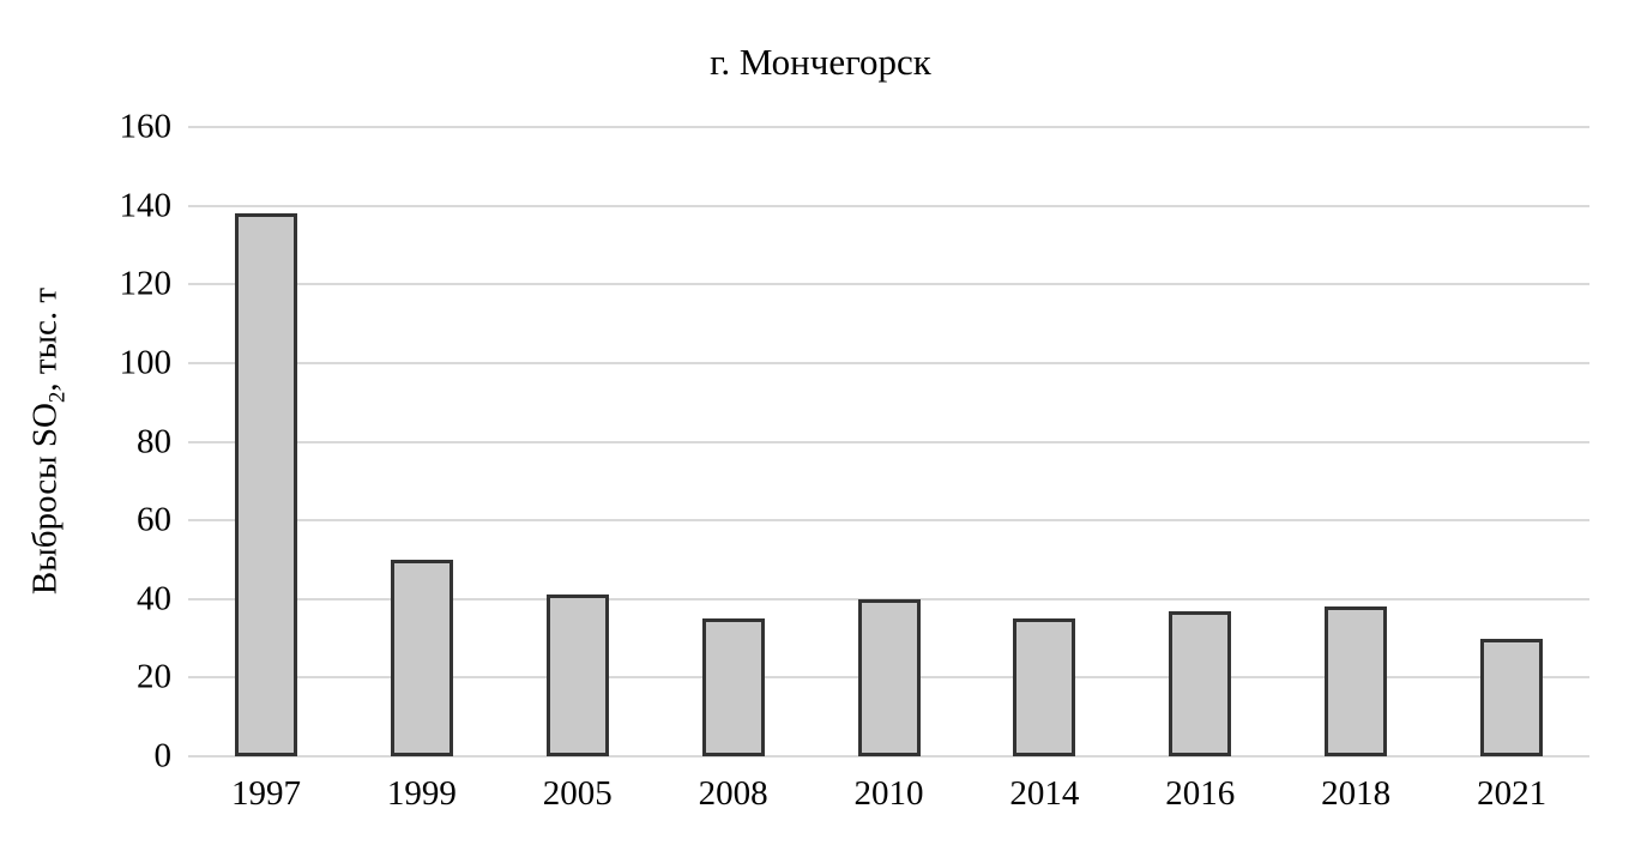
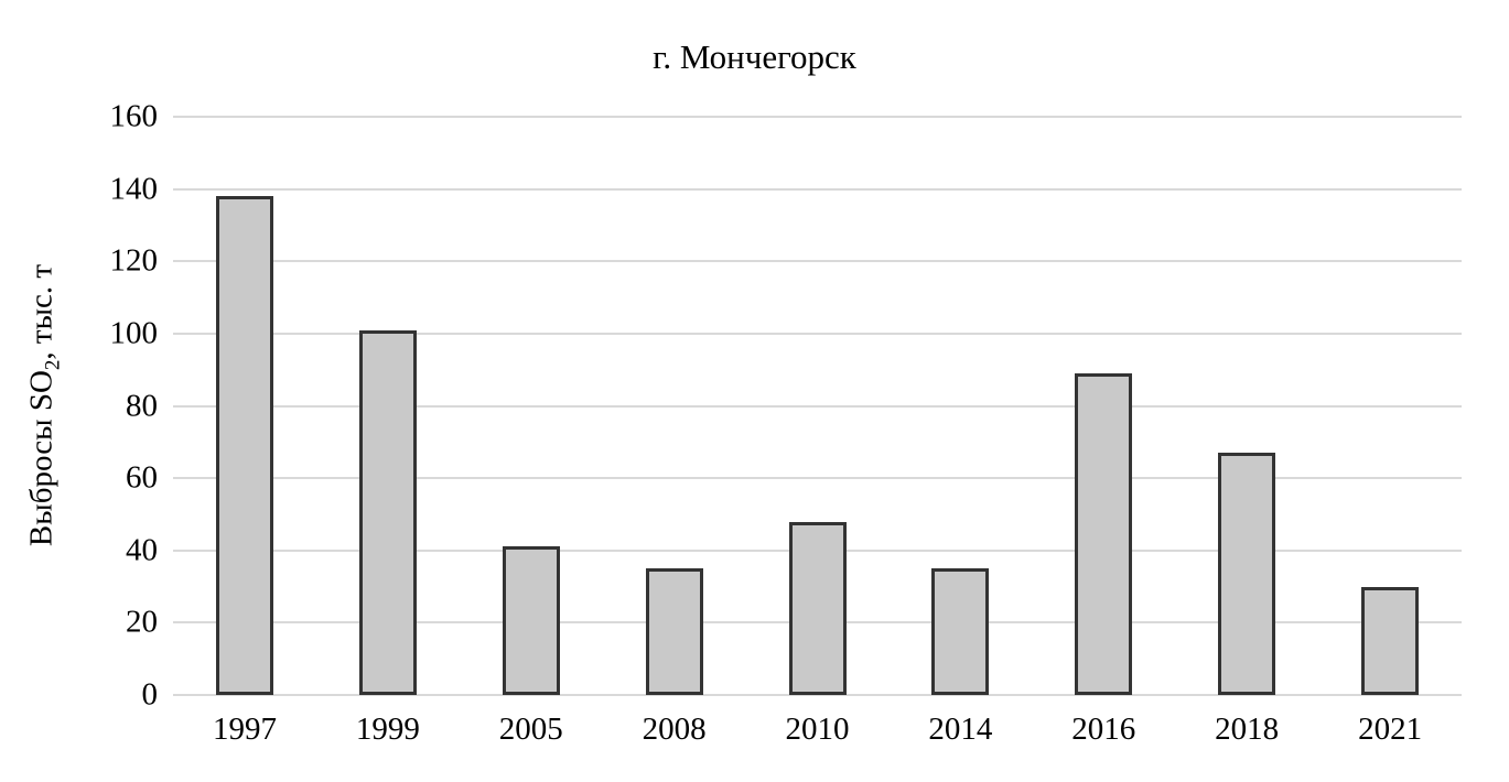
1999: 50 -> 101
2010: 40 -> 48
2016: 37 -> 89
2018: 38 -> 67
